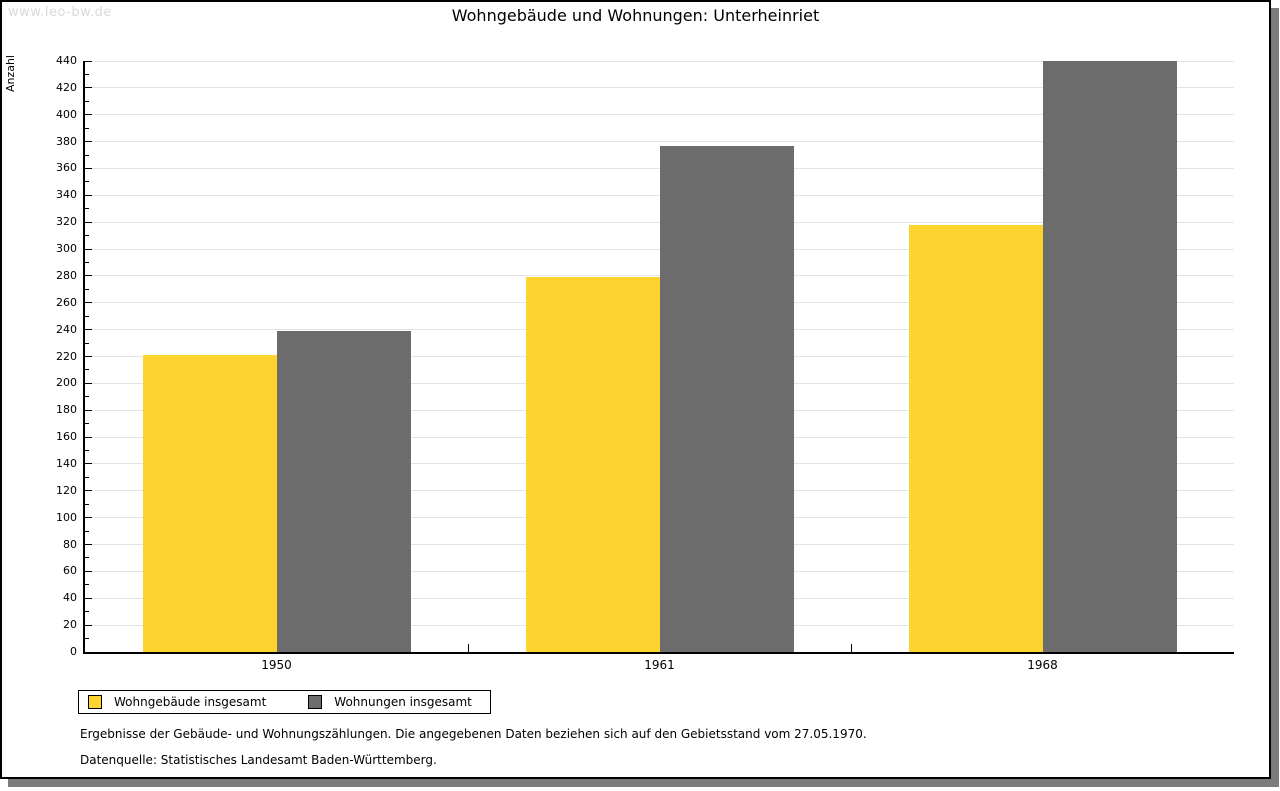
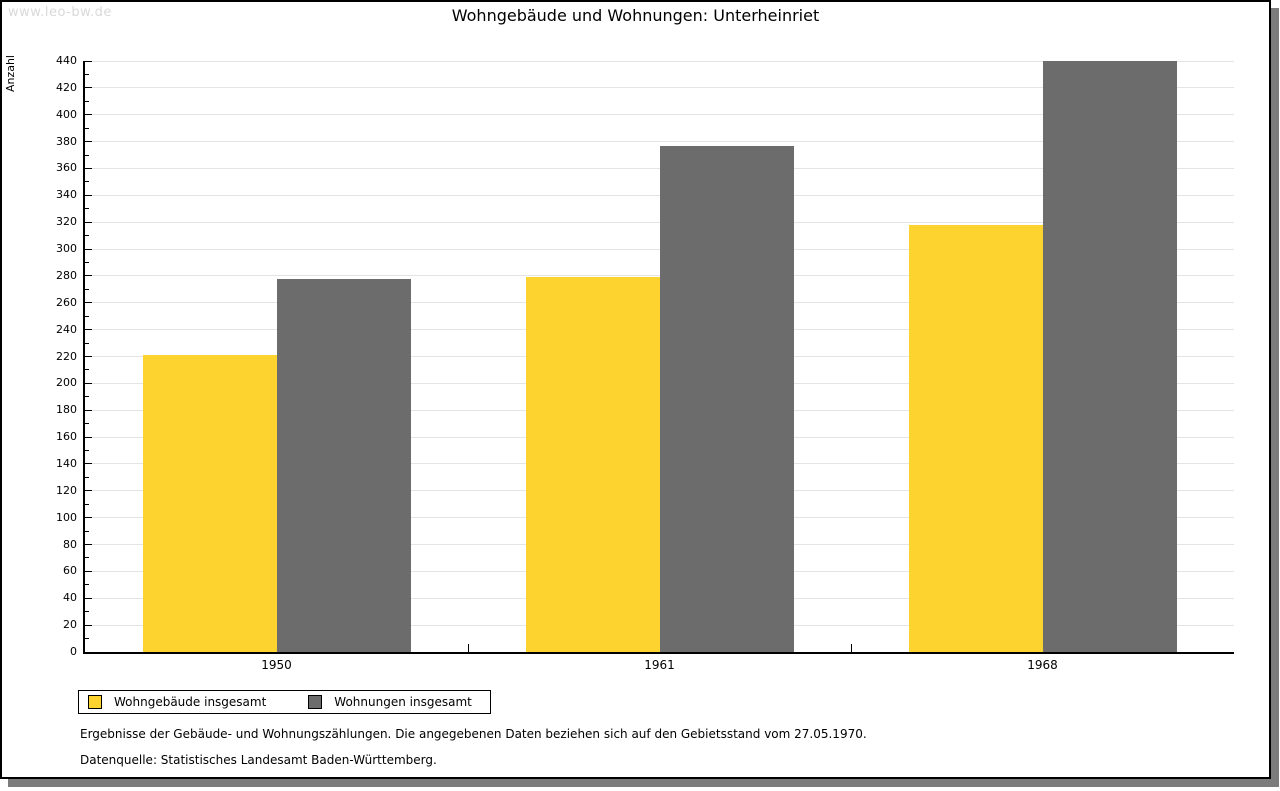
Wohnungen insgesamt/1950: 239 -> 278
